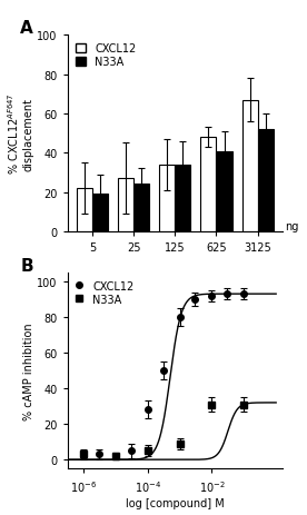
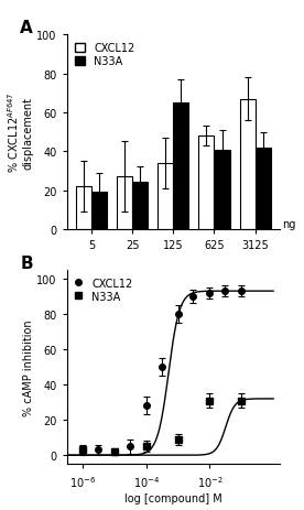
N33A/125: 34 -> 65
N33A/3125: 52 -> 42
